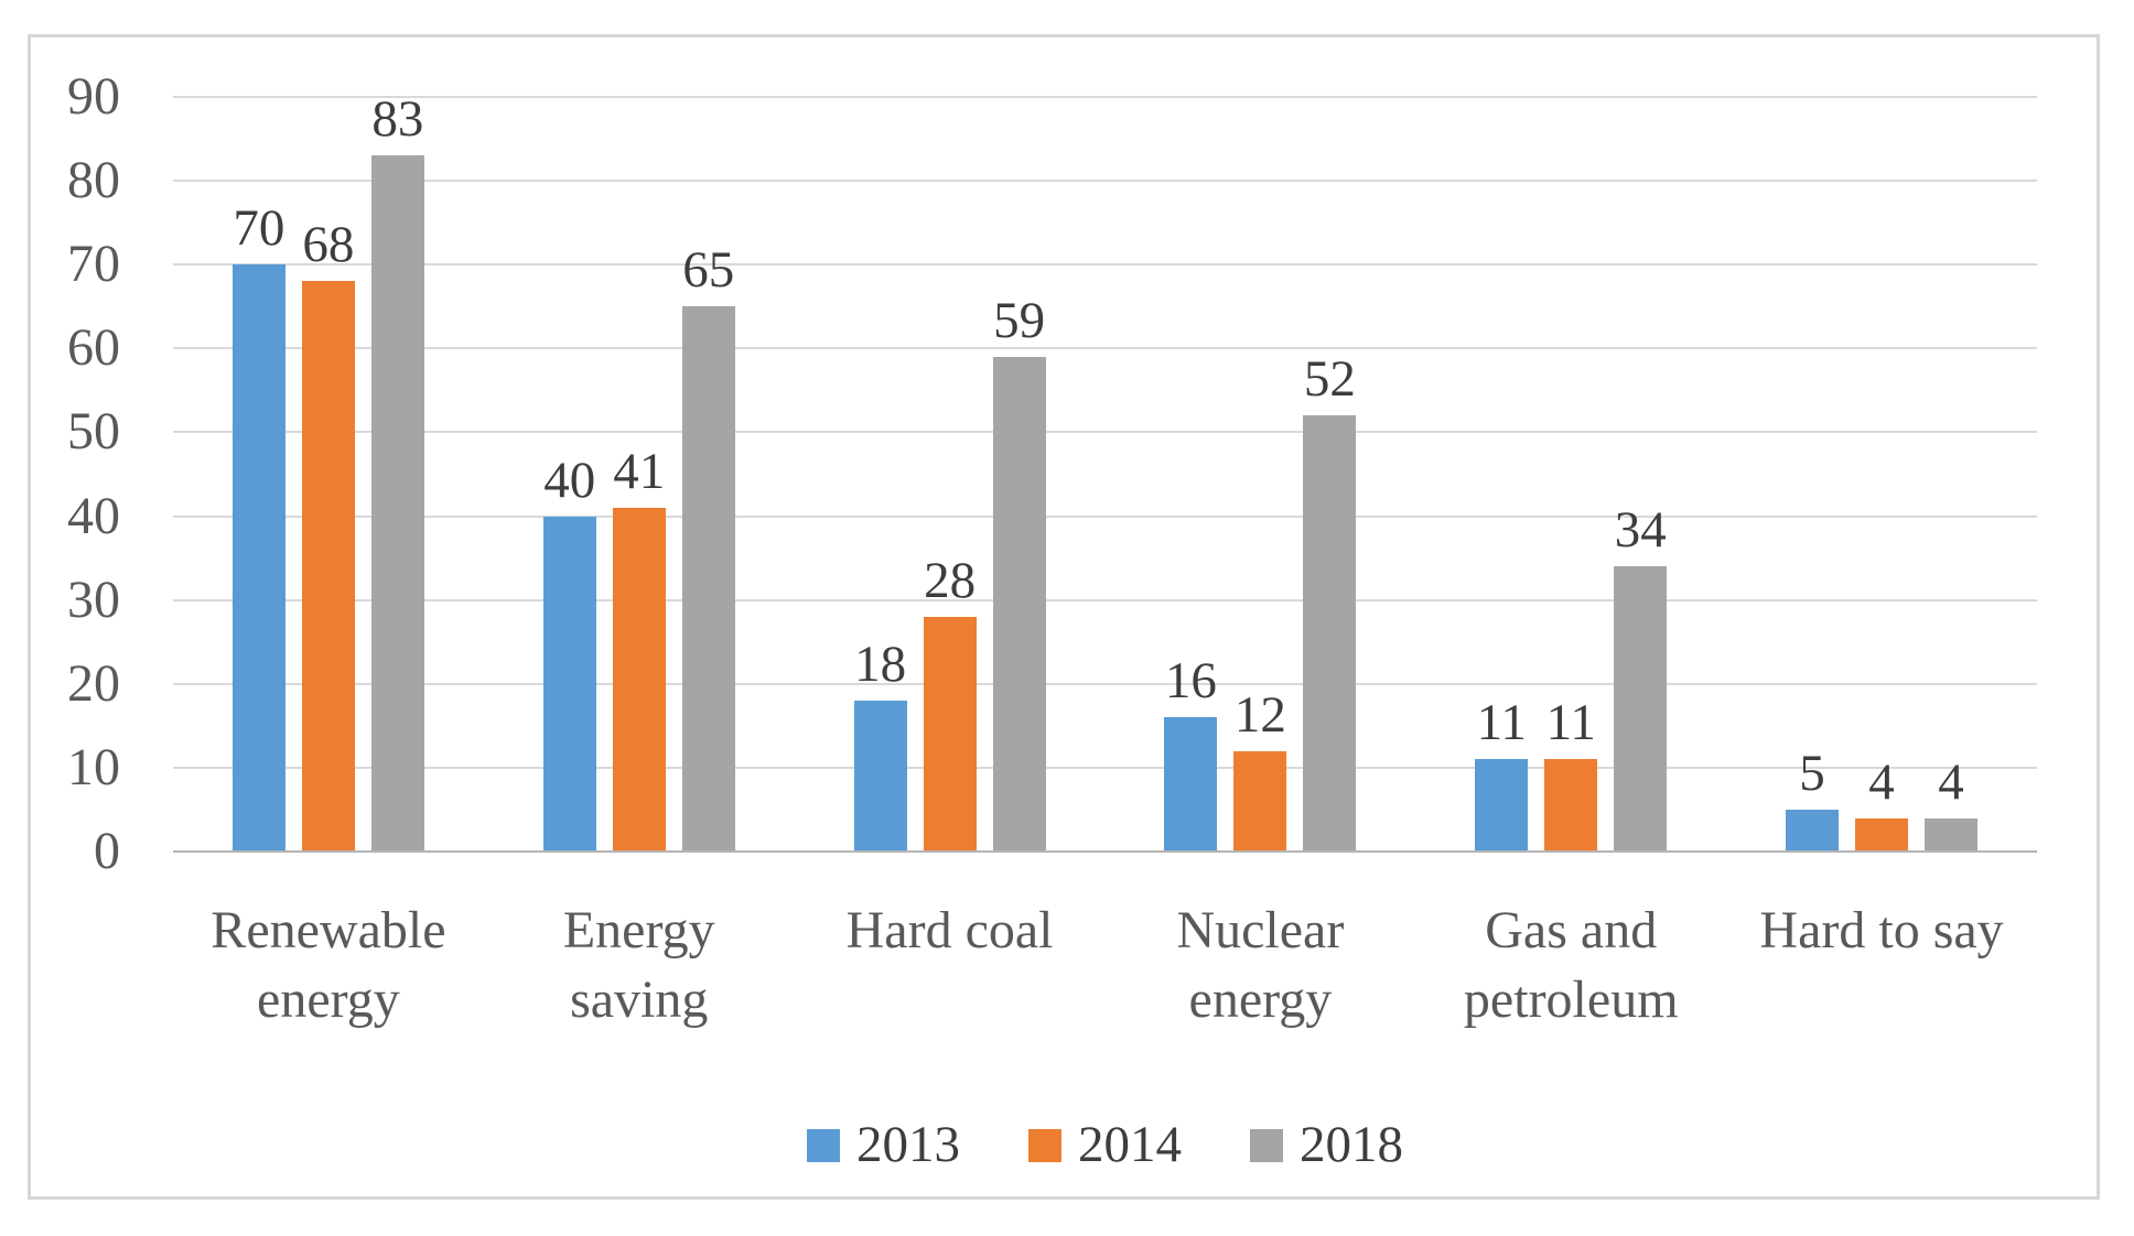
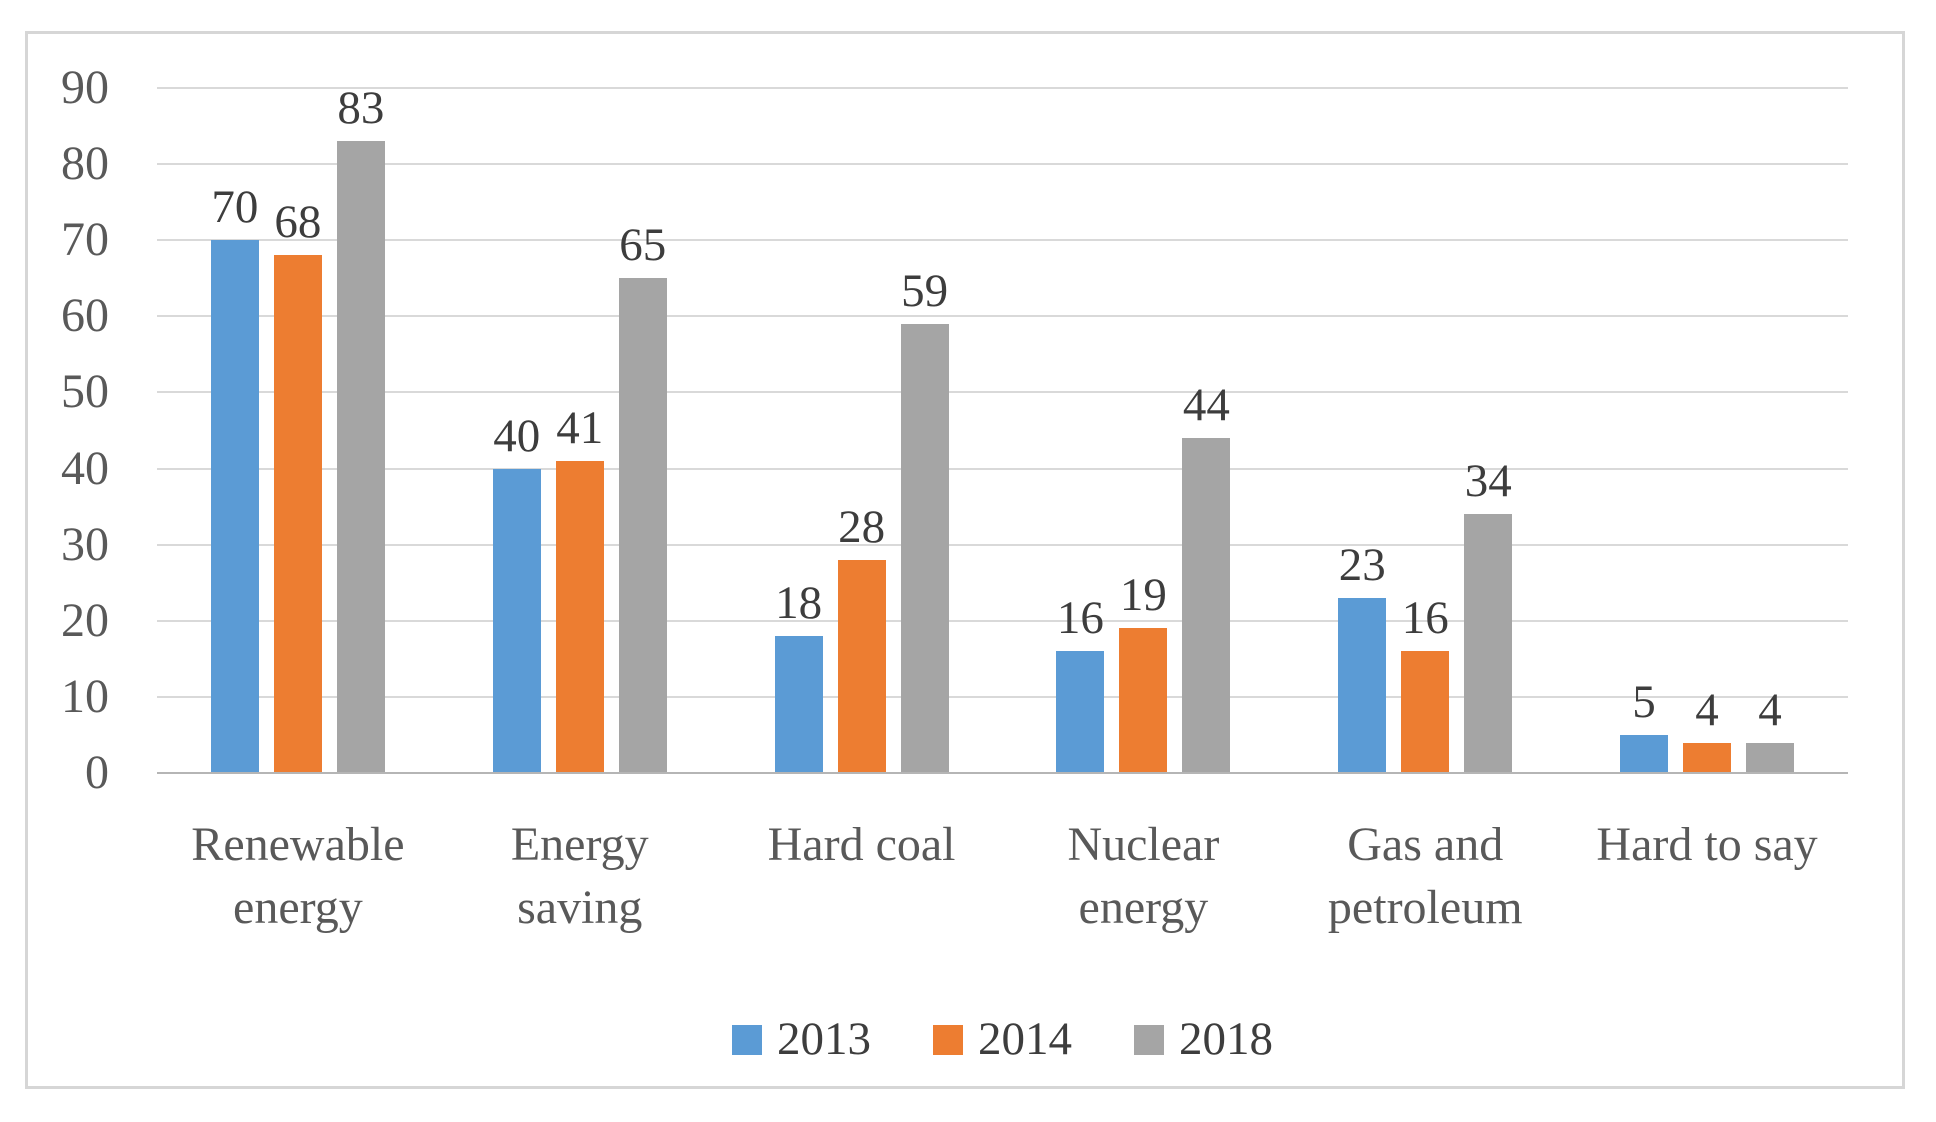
2014/Nuclear energy: 12 -> 19
2018/Nuclear energy: 52 -> 44
2013/Gas and petroleum: 11 -> 23
2014/Gas and petroleum: 11 -> 16
